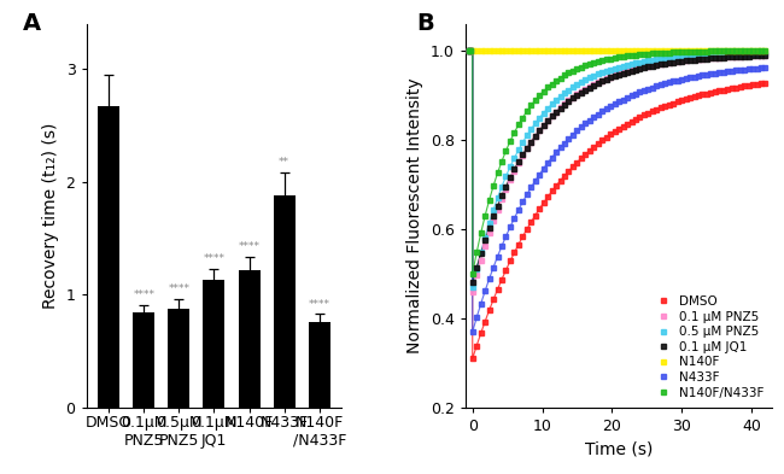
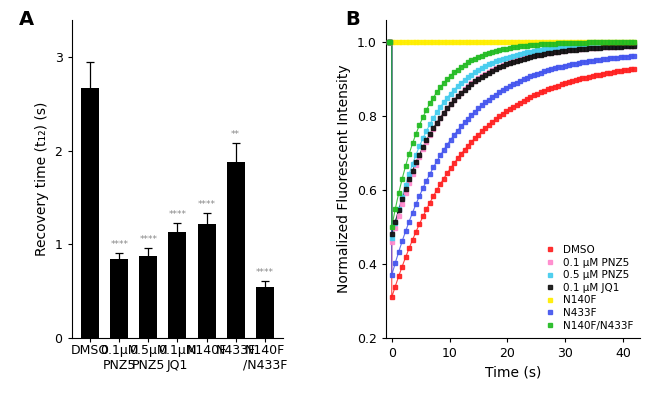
N140F /N433F: 0.76 -> 0.54
